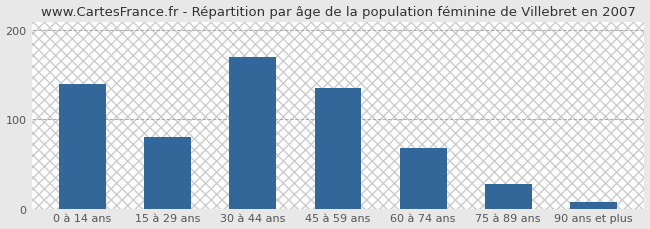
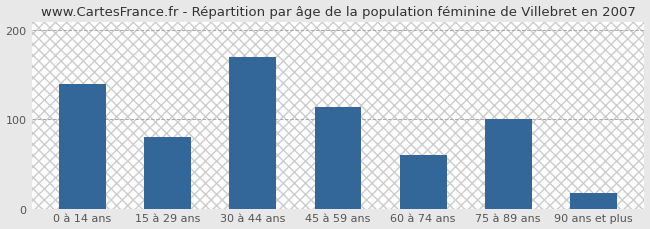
45 à 59 ans: 135 -> 114
60 à 74 ans: 68 -> 60
75 à 89 ans: 28 -> 100
90 ans et plus: 7 -> 18
